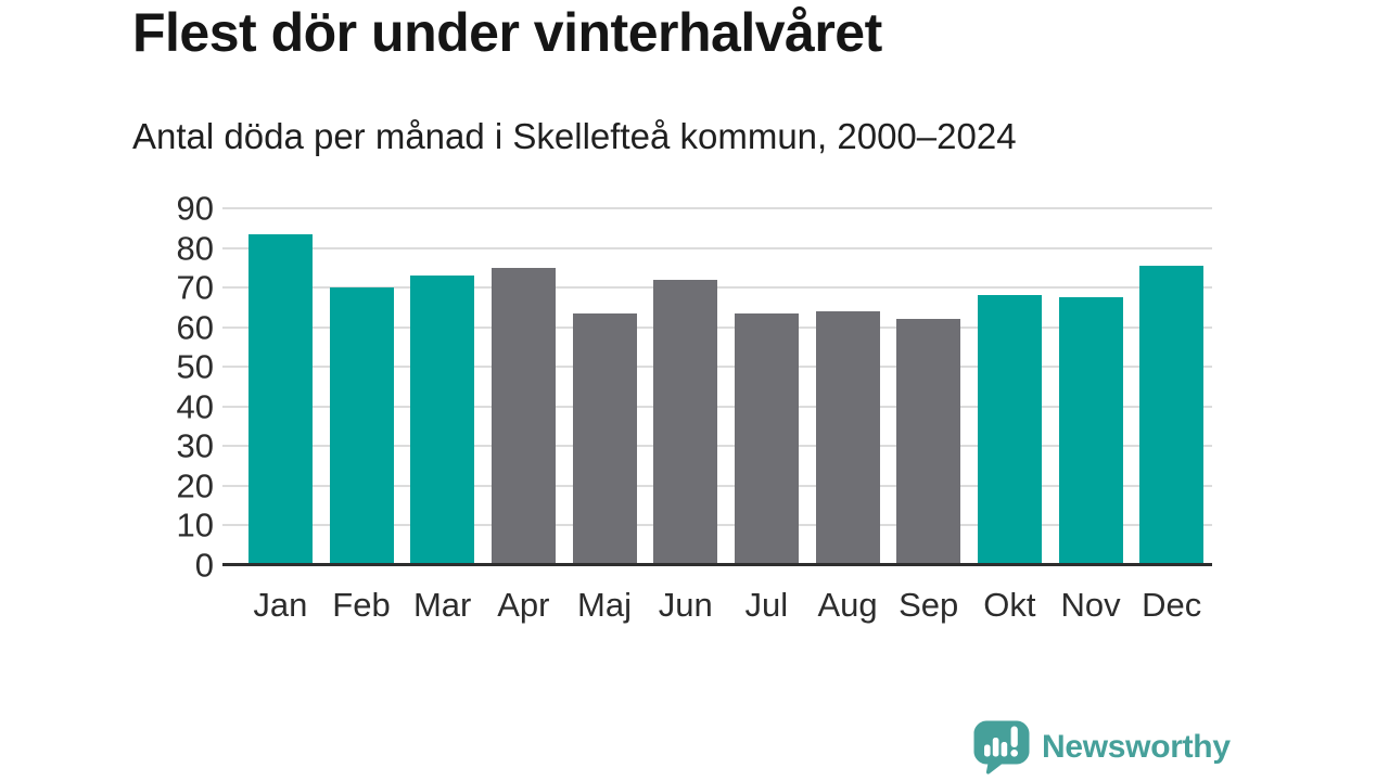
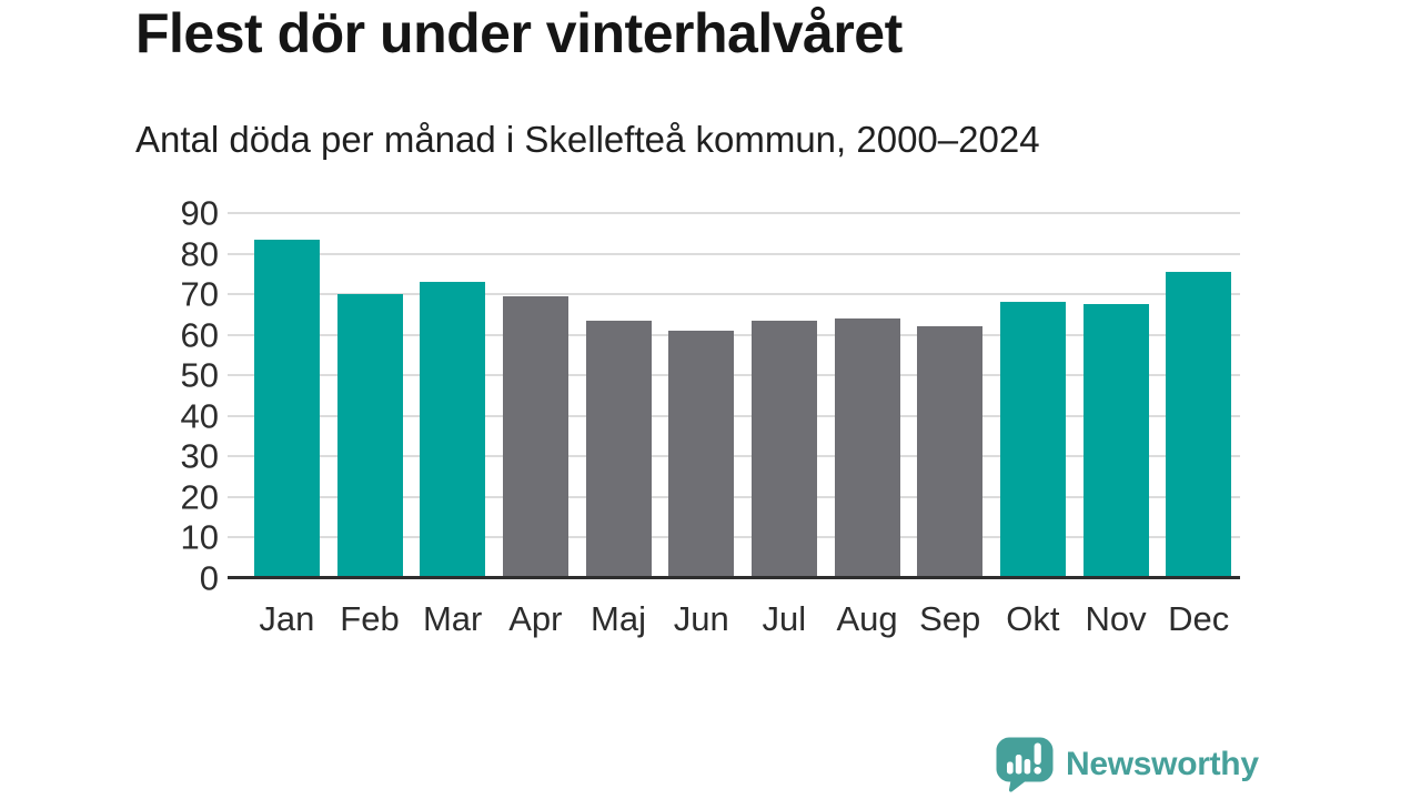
Apr: 75 -> 70
Jun: 72 -> 61
